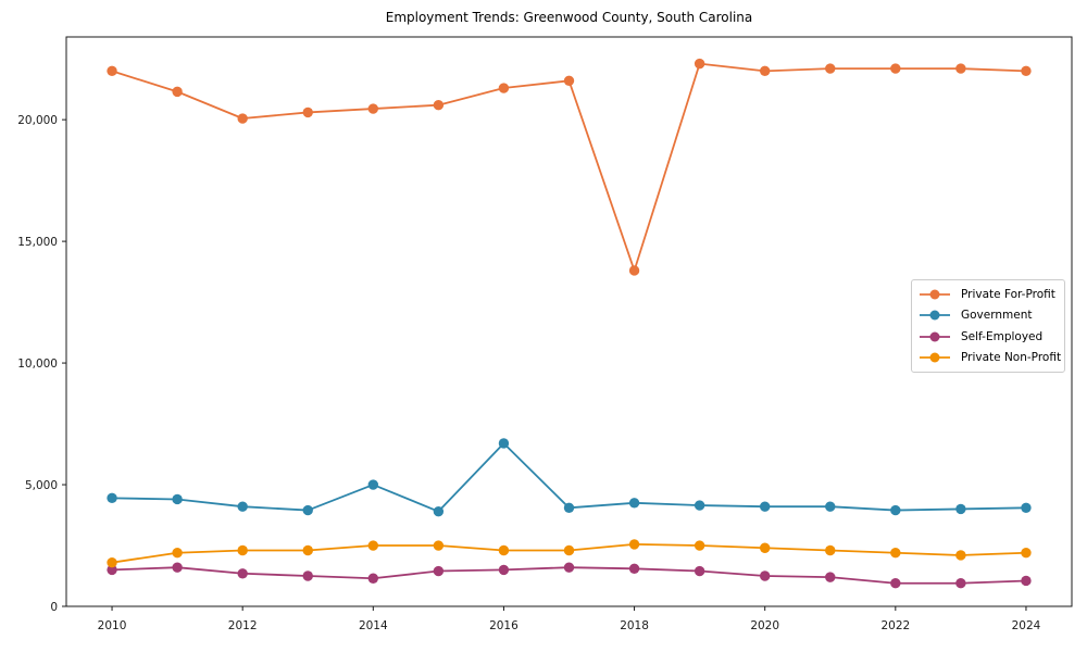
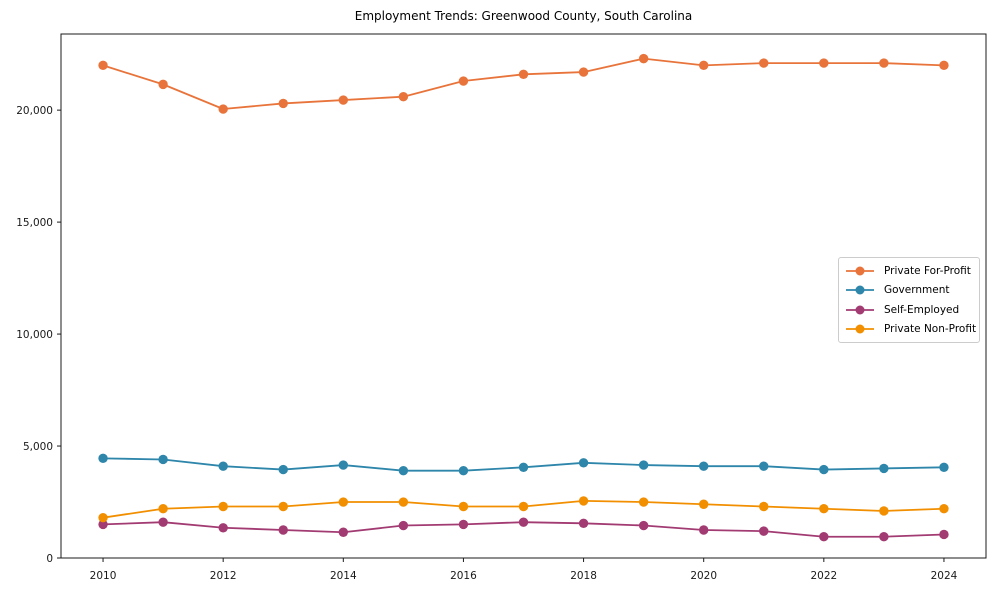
Government/2014: 5000 -> 4200
Government/2016: 6700 -> 3900
Private For-Profit/2018: 13800 -> 21700
